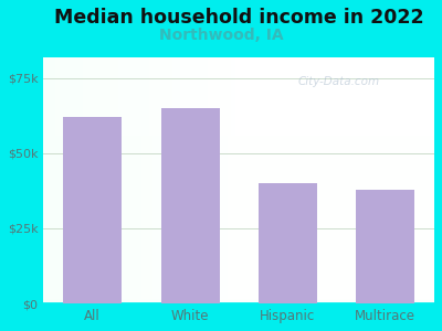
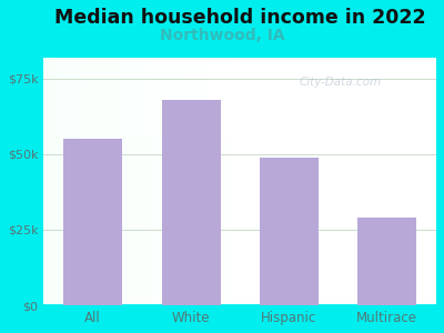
All: $62k -> $55k
White: $65k -> $68k
Hispanic: $40k -> $49k
Multirace: $38k -> $29k
